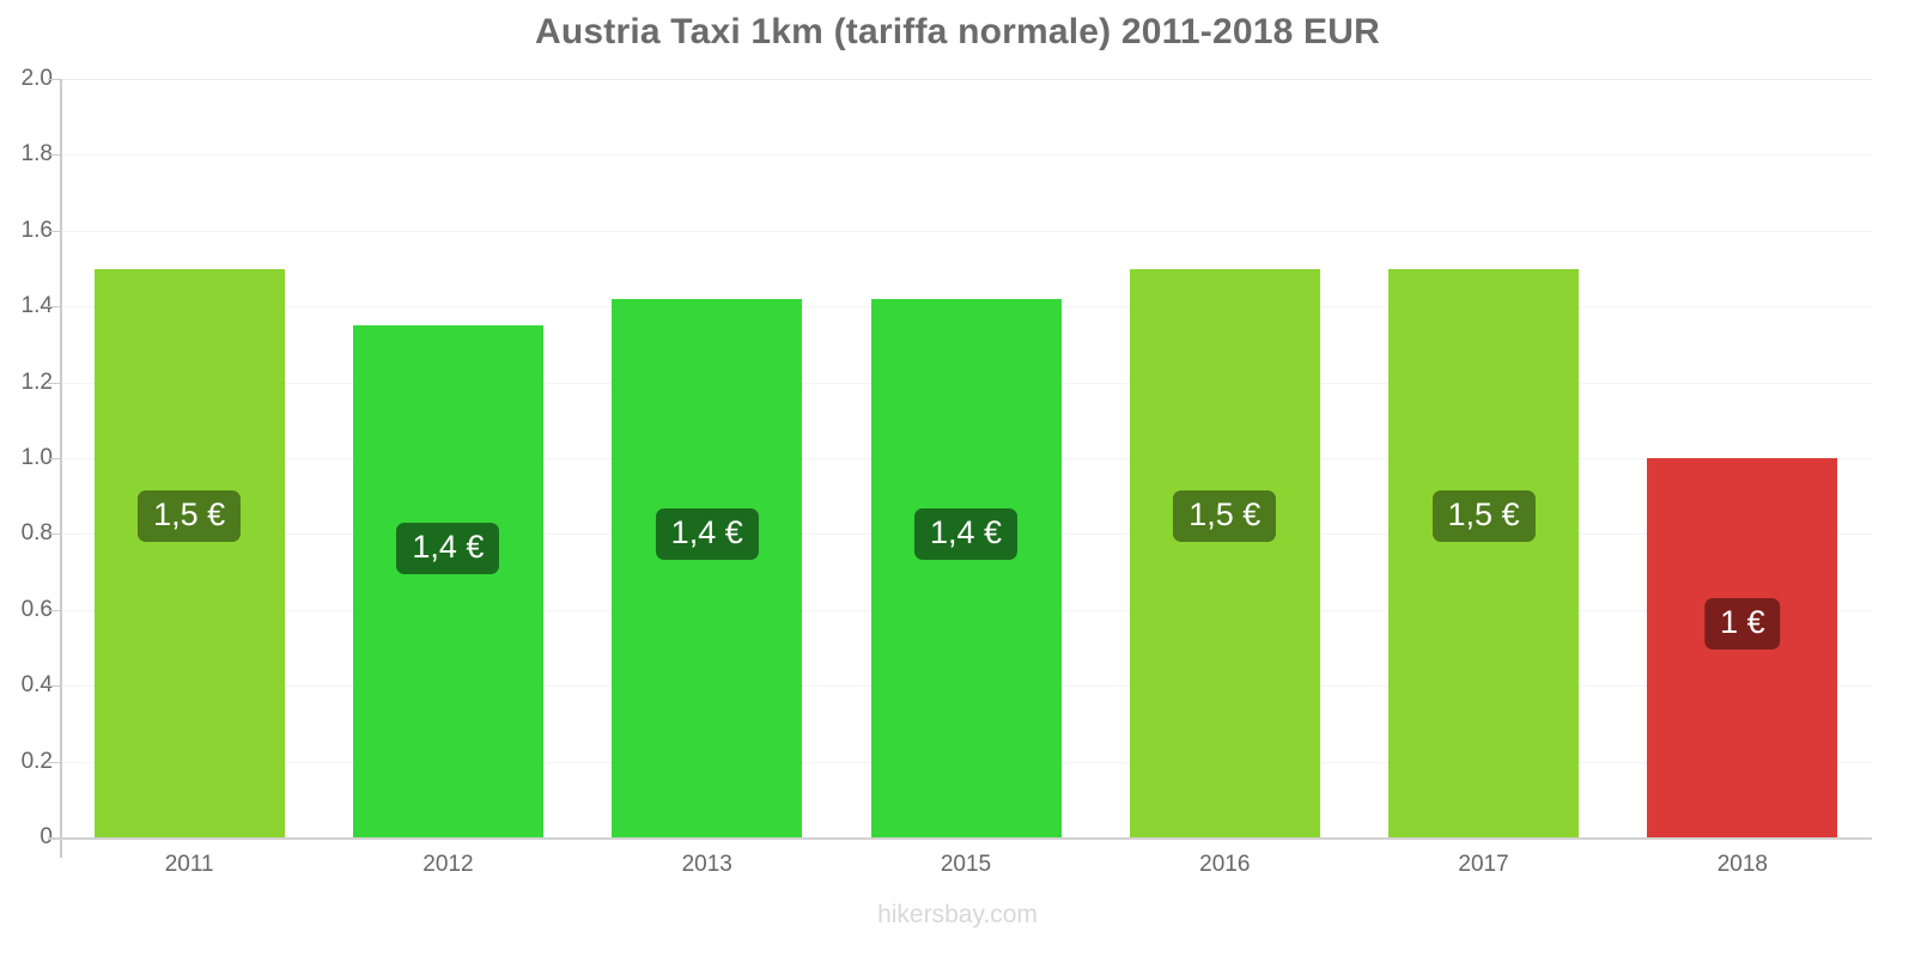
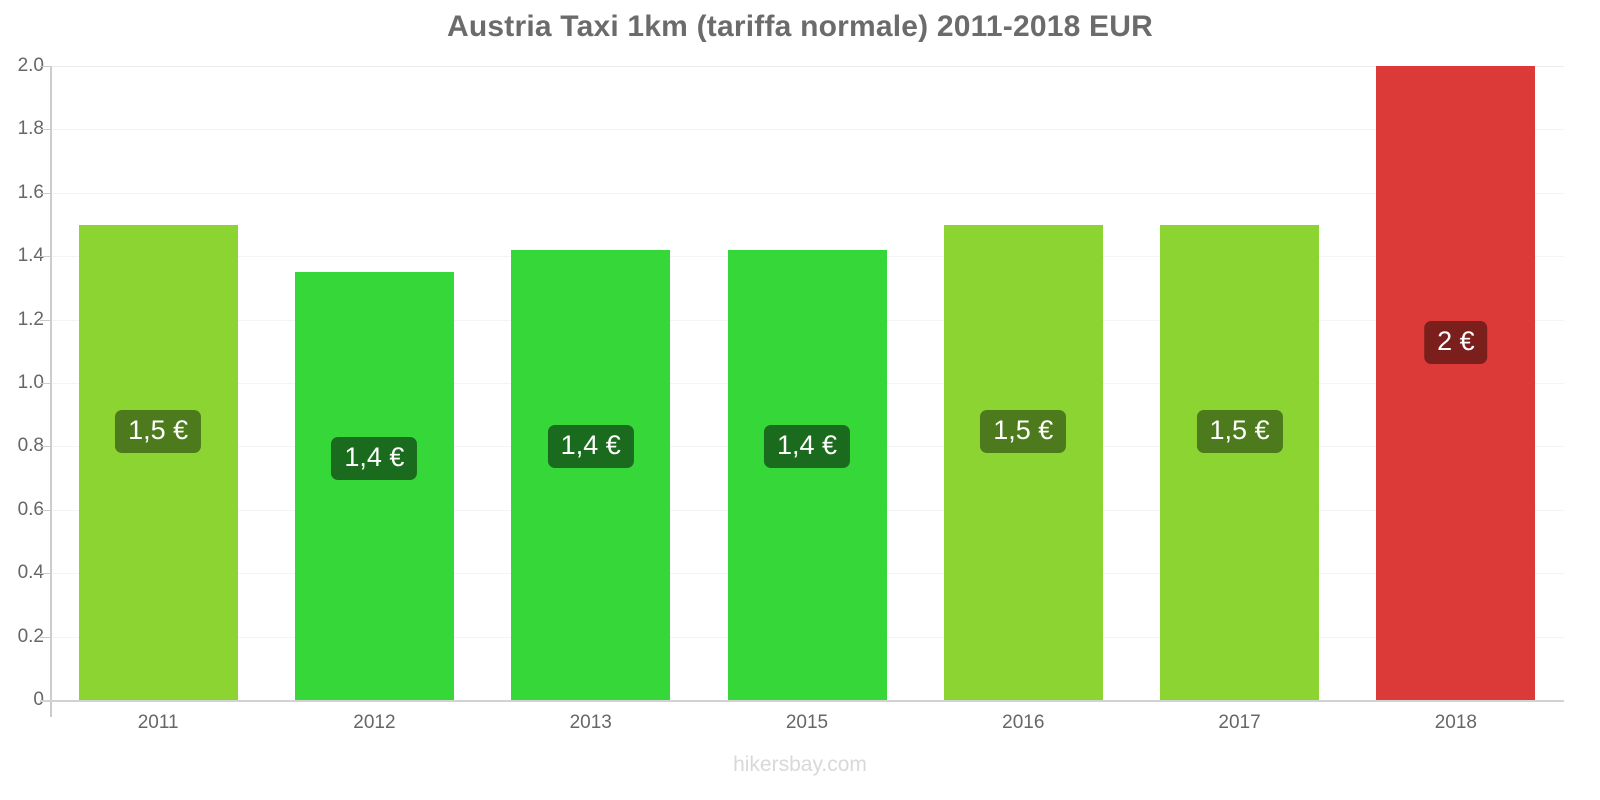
2018: 1 -> 2
